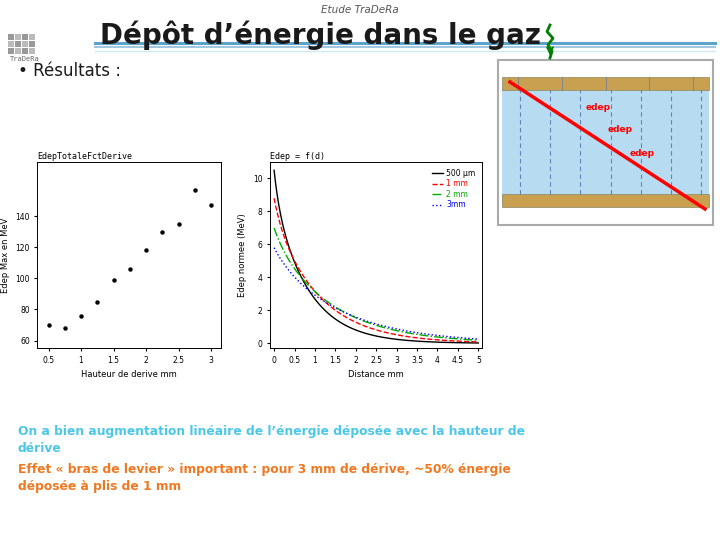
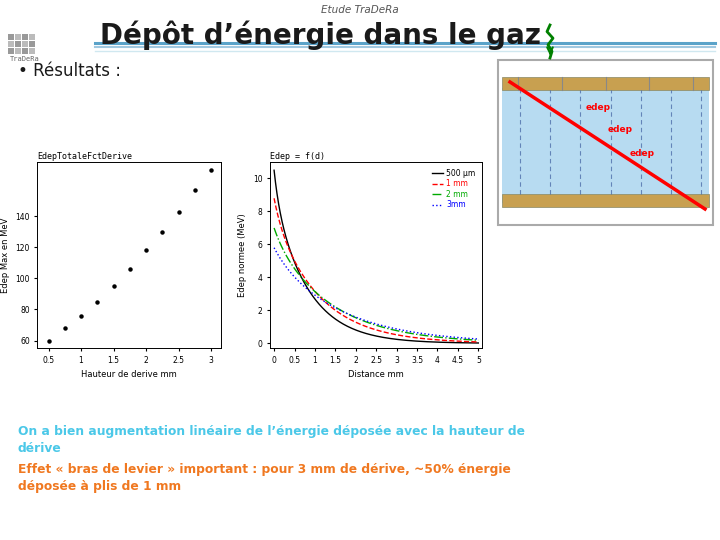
EdepTotaleFctDerive/0.5: 70 -> 60
EdepTotaleFctDerive/1.5: 99 -> 95
EdepTotaleFctDerive/2.5: 135 -> 143
EdepTotaleFctDerive/3: 147 -> 170
